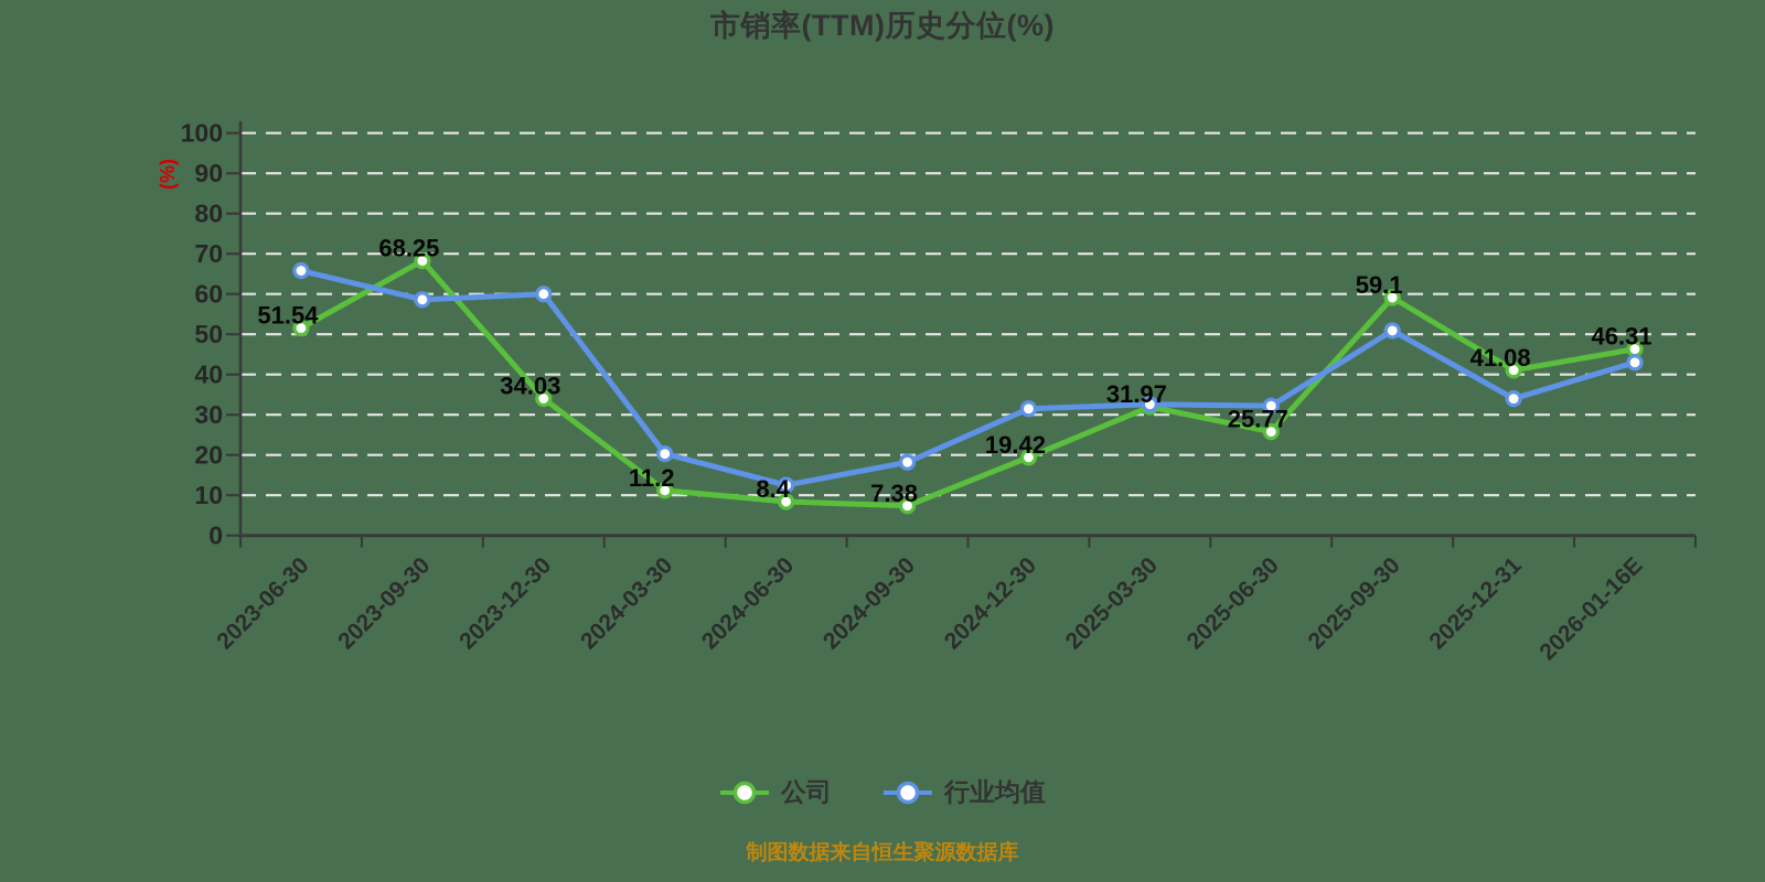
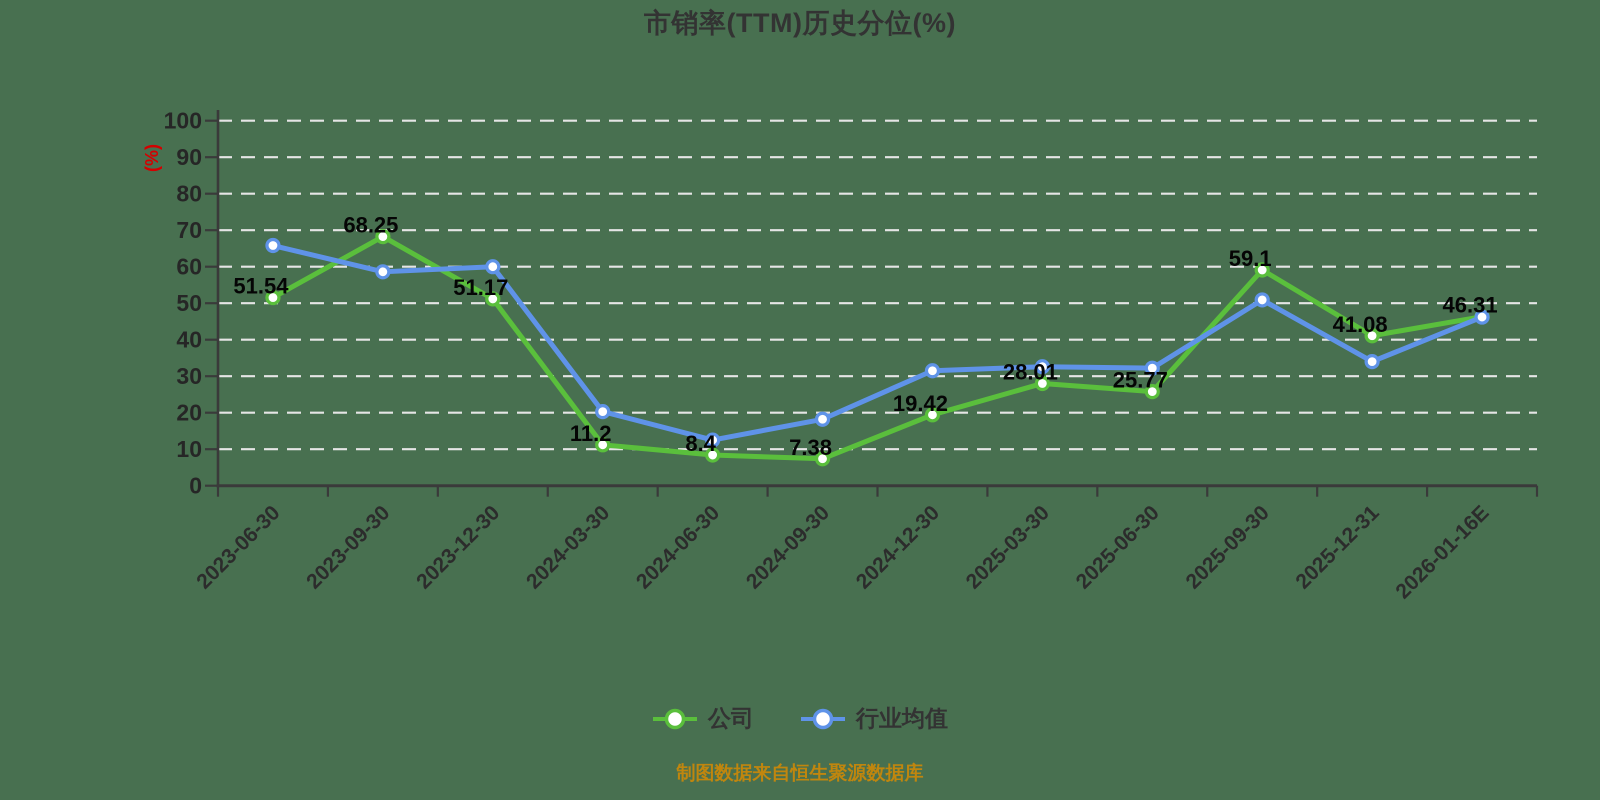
公司/2023-12-30: 34.03 -> 51.17
公司/2025-03-30: 31.97 -> 28.01
行业均值/2026-01-16E: 43 -> 46
